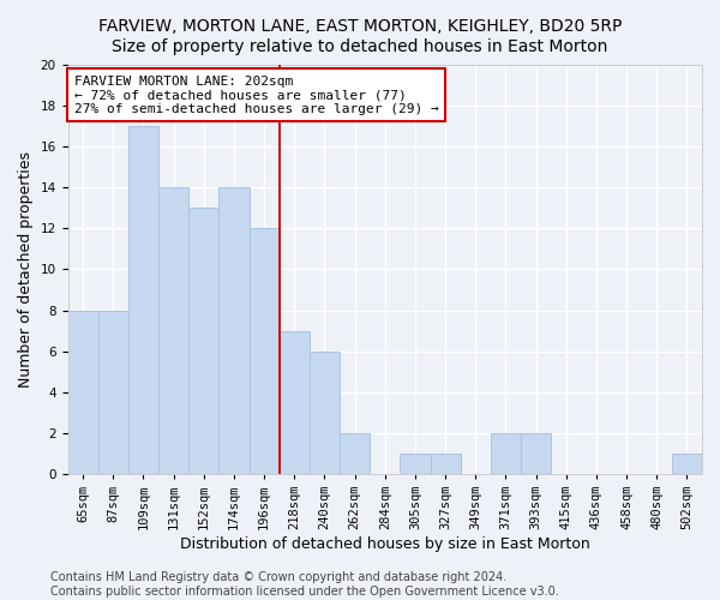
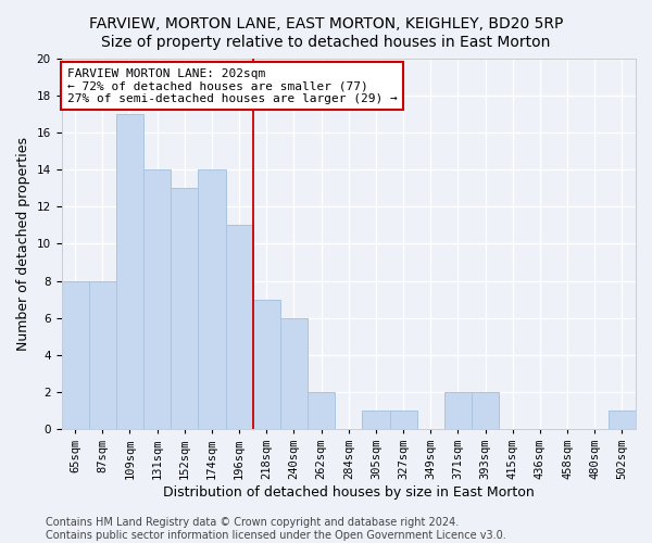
196sqm: 12 -> 11
